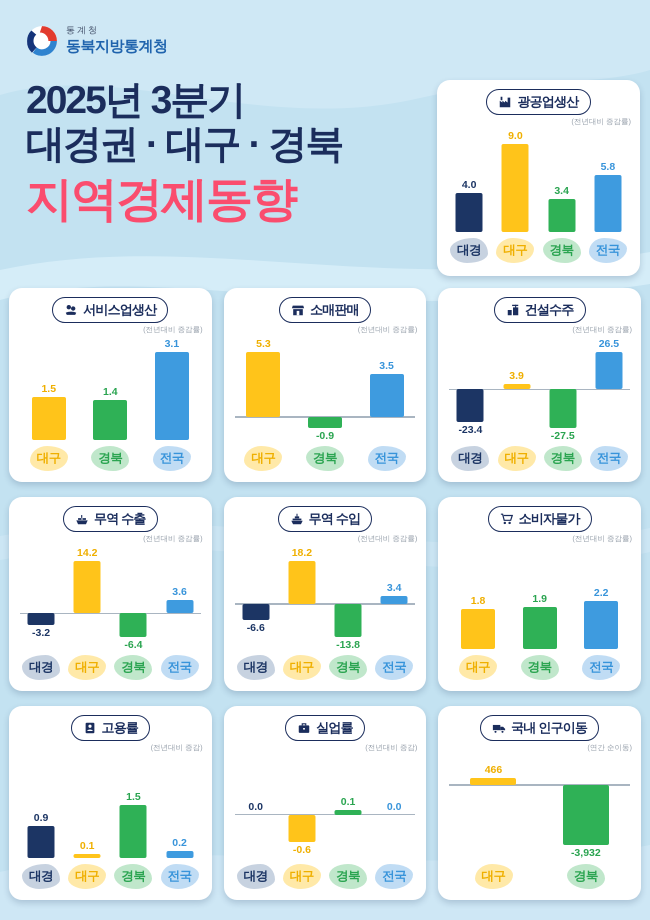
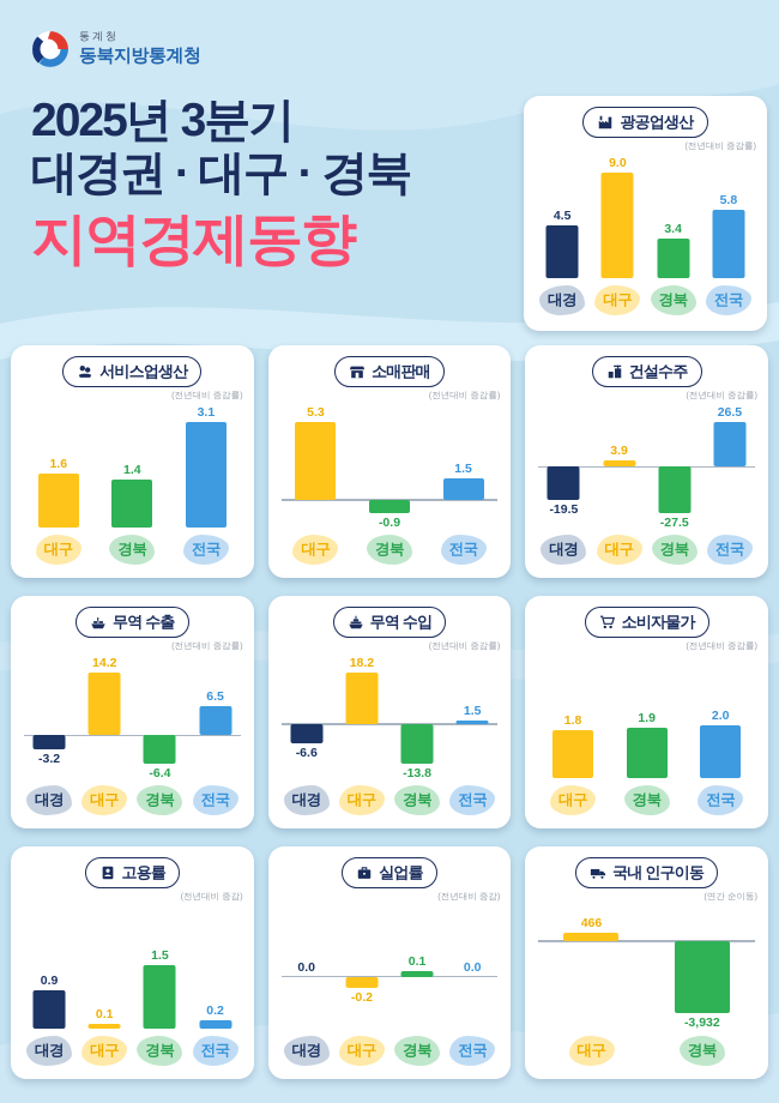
광공업생산/대경: 4.0 -> 4.5
서비스업생산/대구: 1.5 -> 1.6
소매판매/전국: 3.5 -> 1.5
건설수주/대경: -23.4 -> -19.5
무역 수출/전국: 3.6 -> 6.5
무역 수입/전국: 3.4 -> 1.5
소비자물가/전국: 2.2 -> 2.0
실업률/대구: -0.6 -> -0.2
